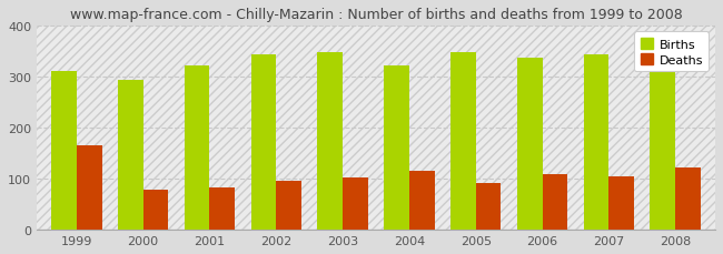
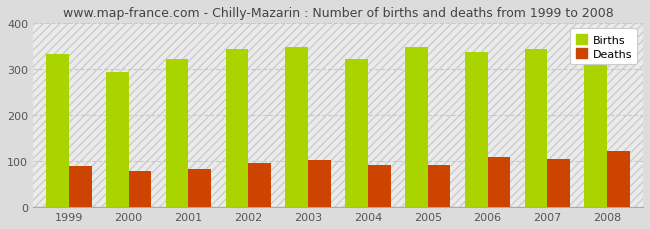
Births/1999: 310 -> 333
Deaths/1999: 165 -> 90
Deaths/2004: 115 -> 91
